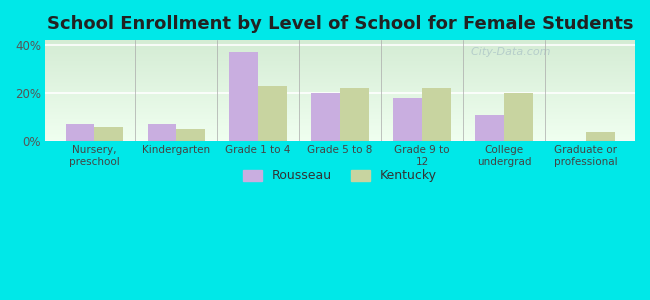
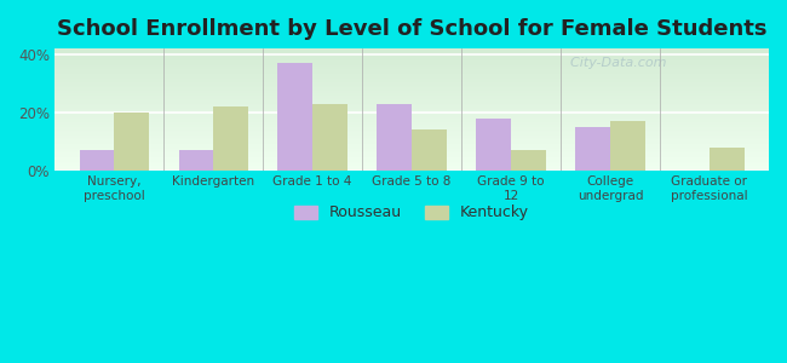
Kentucky/Nursery, preschool: 6% -> 20%
Kentucky/Kindergarten: 5% -> 22%
Rousseau/Grade 5 to 8: 20% -> 23%
Kentucky/Grade 5 to 8: 22% -> 14%
Kentucky/Grade 9 to 12: 22% -> 7%
Rousseau/College undergrad: 11% -> 15%
Kentucky/College undergrad: 20% -> 17%
Kentucky/Graduate or professional: 4% -> 8%
